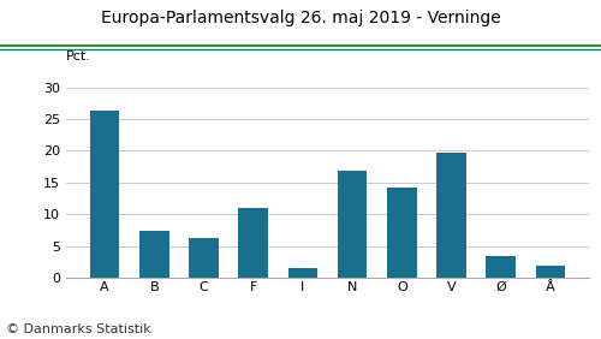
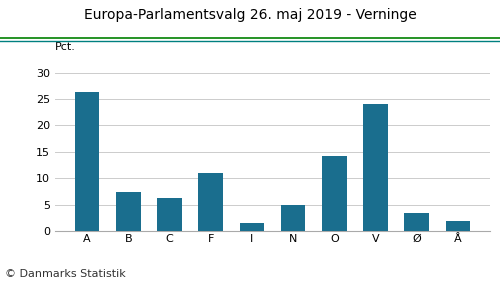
N: 16.8 -> 5.0
V: 19.8 -> 24.1
